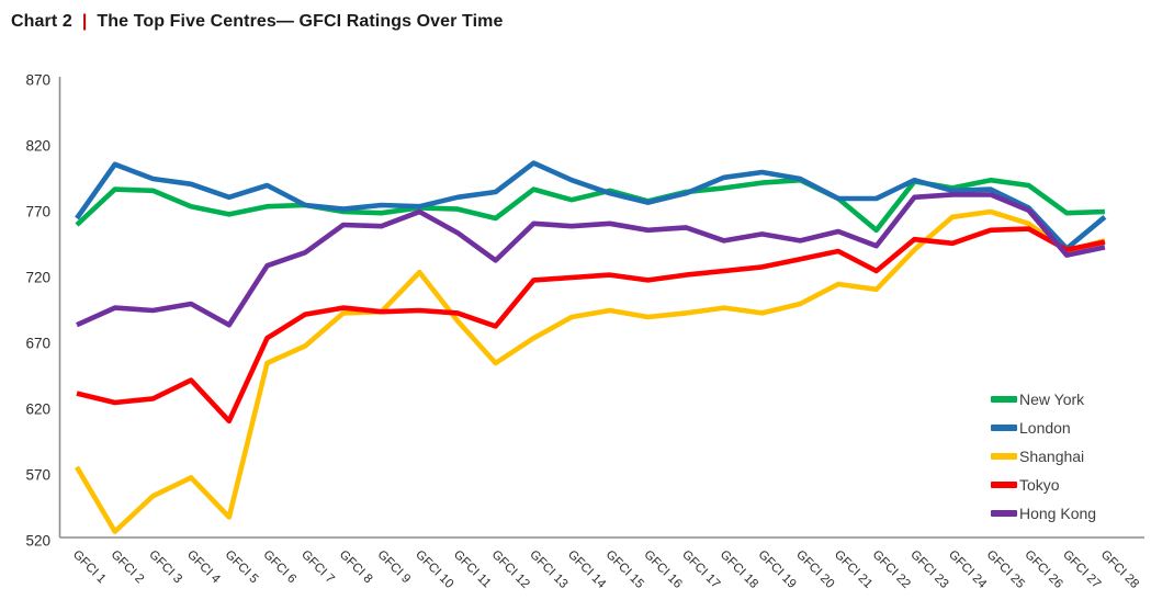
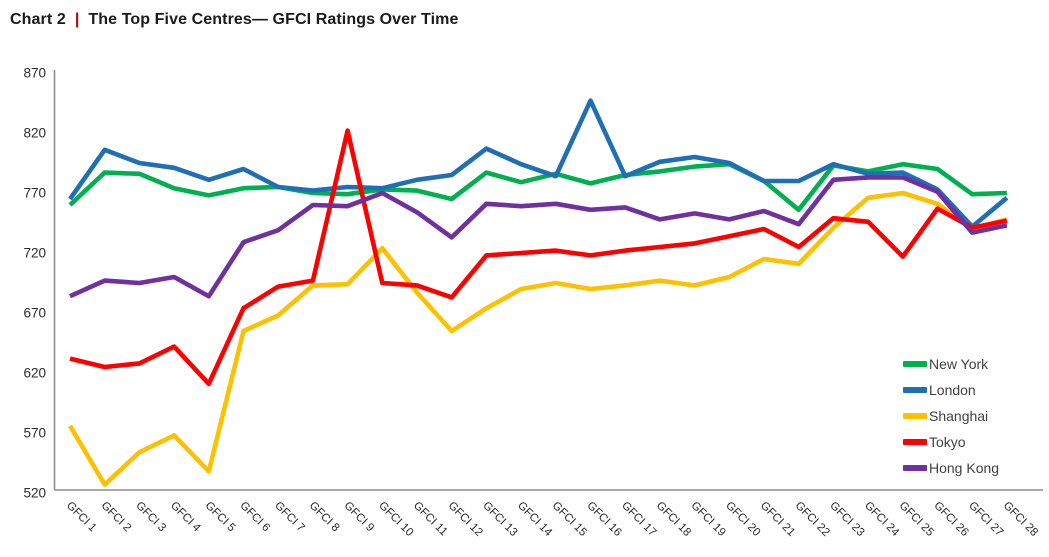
Tokyo/GFCI 9: 694 -> 822
London/GFCI 16: 777 -> 847
Tokyo/GFCI 25: 756 -> 717
